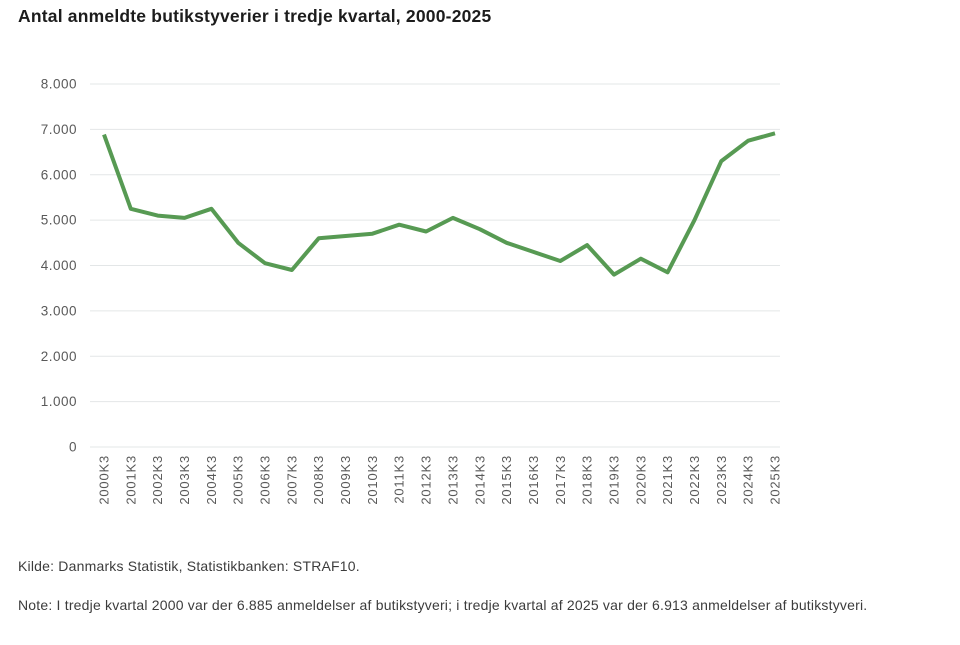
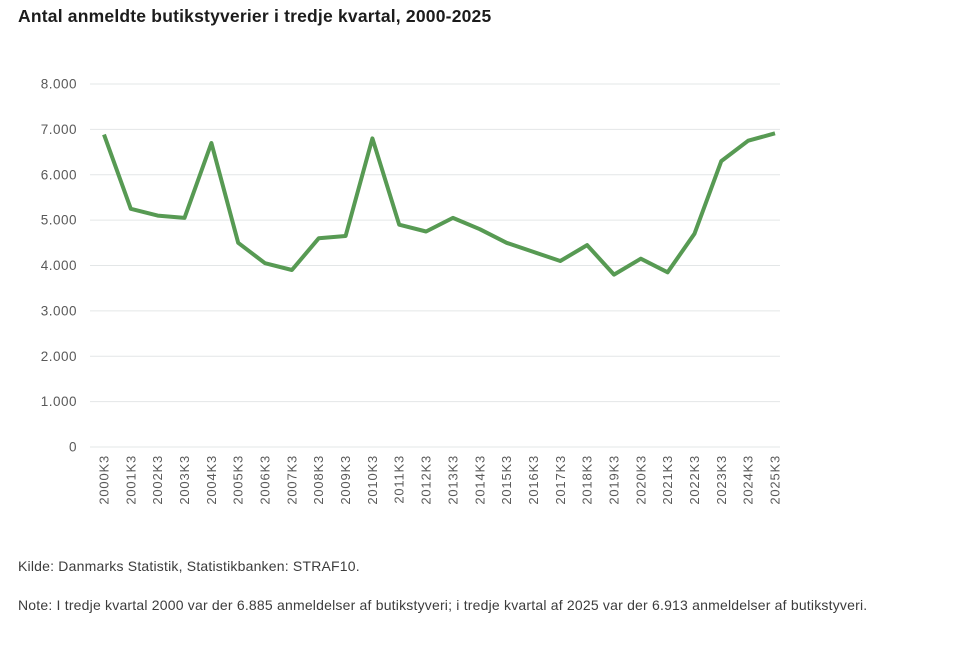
2004K3: 5200 -> 6700
2010K3: 4700 -> 6800
2022K3: 5000 -> 4700
